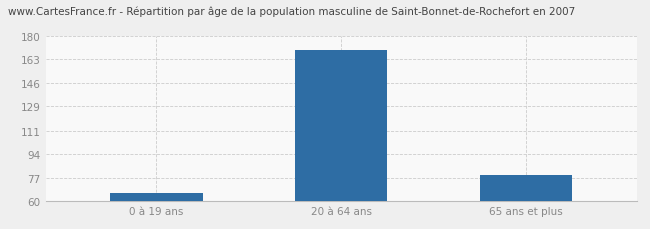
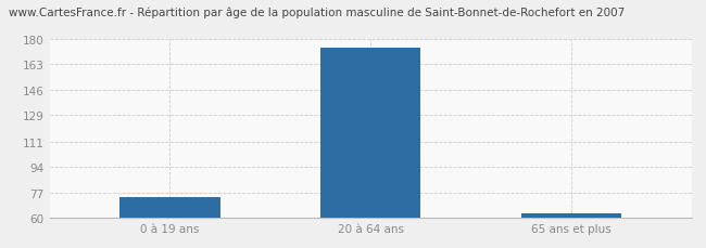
0 à 19 ans: 66 -> 74
20 à 64 ans: 170 -> 174
65 ans et plus: 79 -> 63
